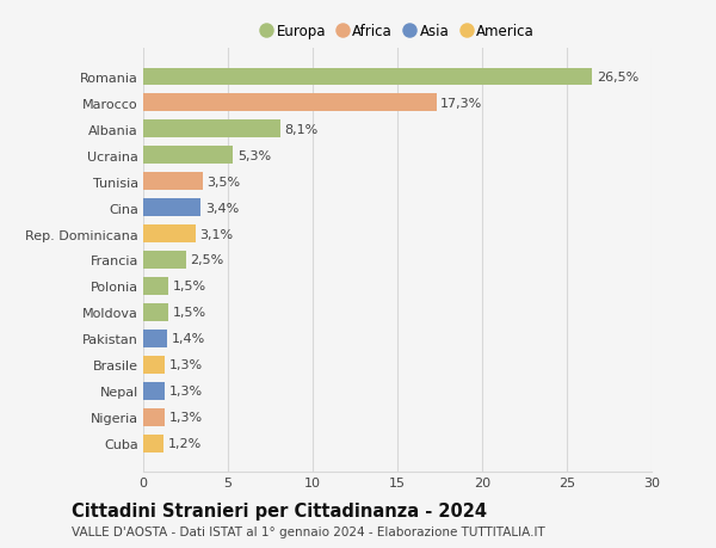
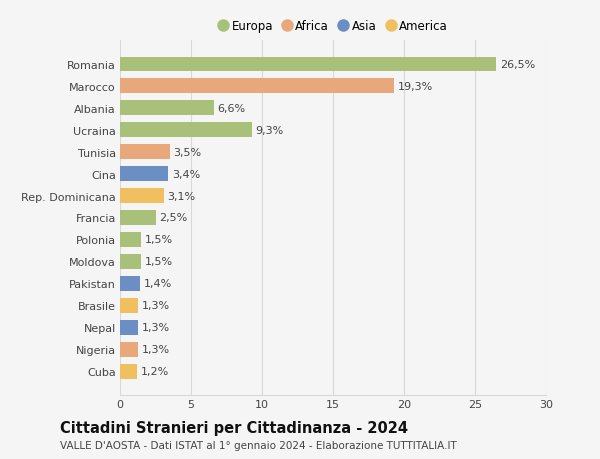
Marocco: 17,3% -> 19,3%
Albania: 8,1% -> 6,6%
Ucraina: 5,3% -> 9,3%
